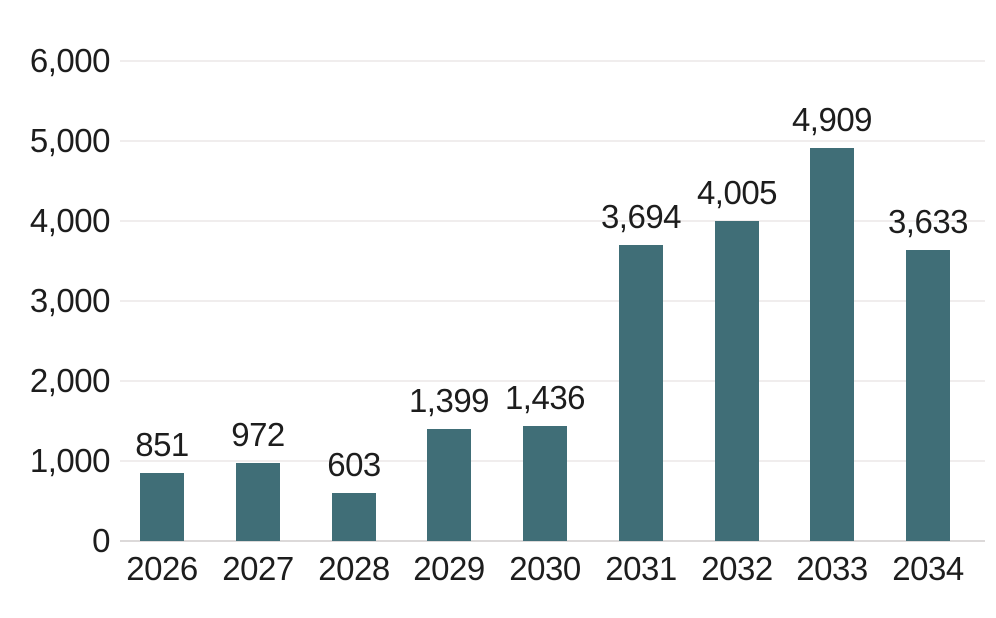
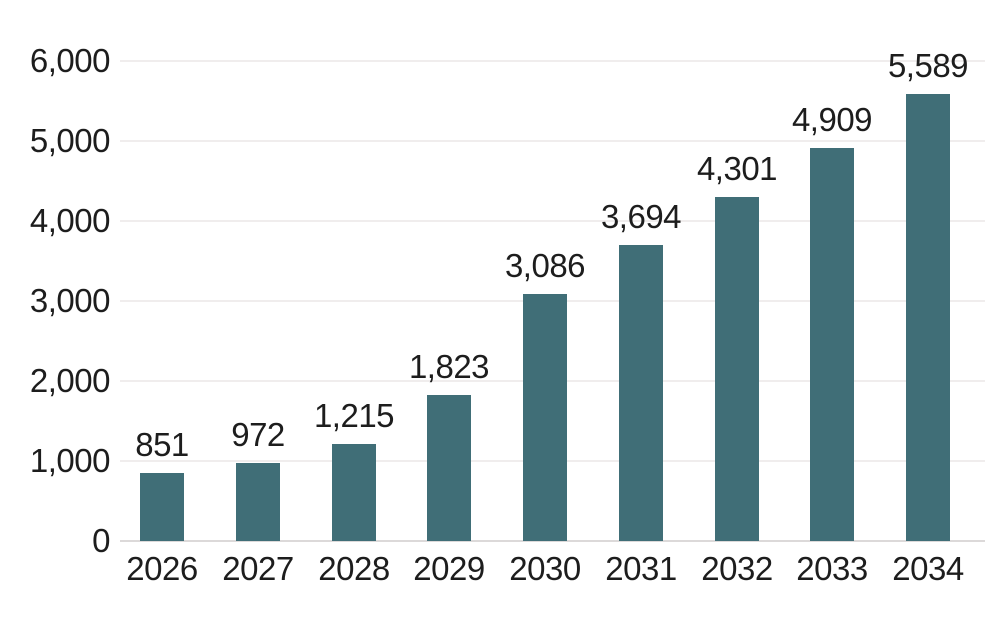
2028: 603 -> 1,215
2029: 1,399 -> 1,823
2030: 1,436 -> 3,086
2032: 4,005 -> 4,301
2034: 3,633 -> 5,589
